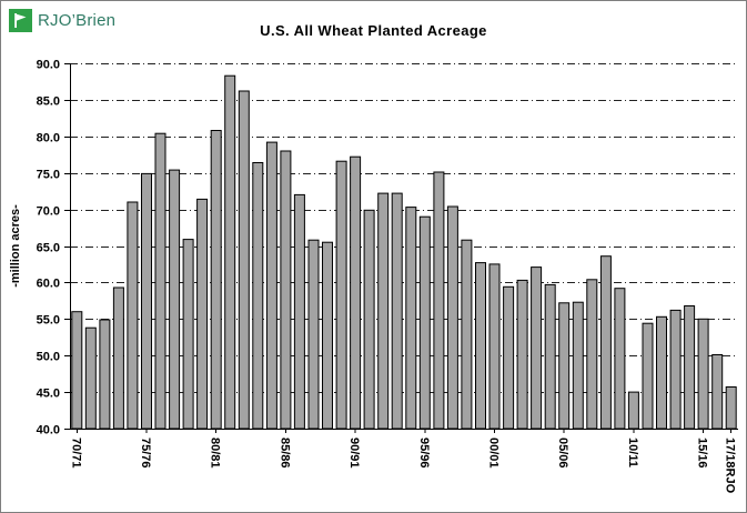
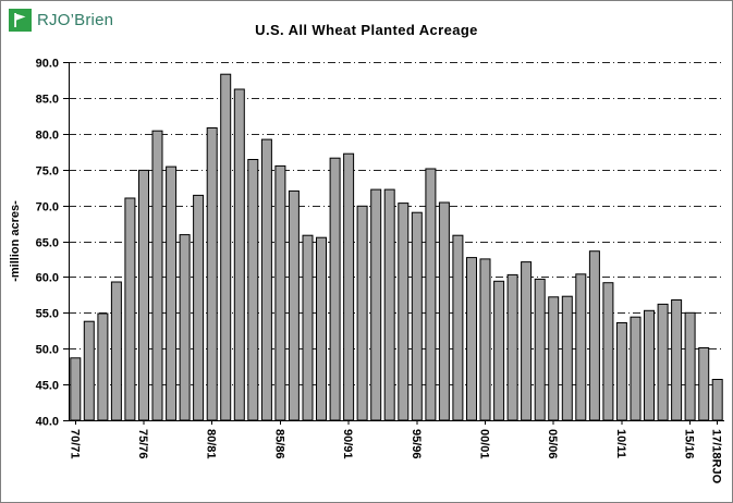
70/71: 56 -> 49
85/86: 78 -> 76
10/11: 45 -> 54
